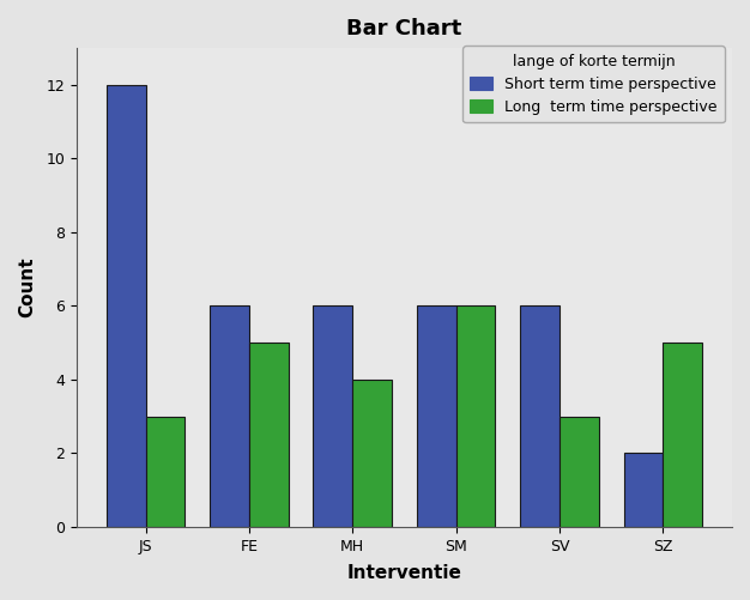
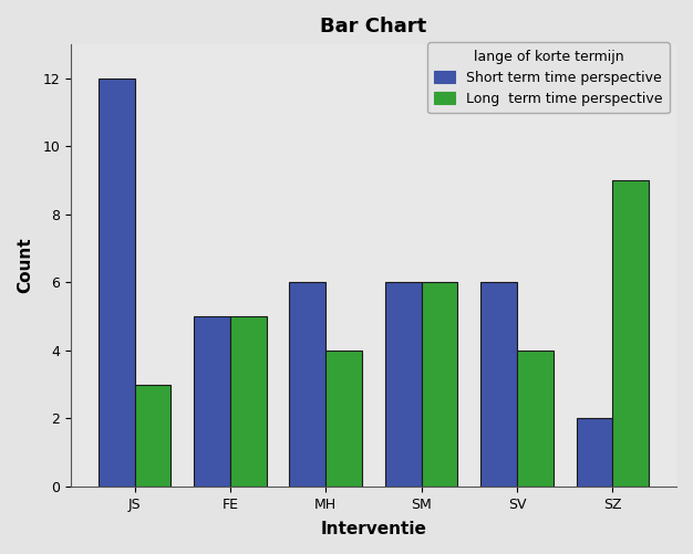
Short term time perspective/FE: 6 -> 5
Long term time perspective/SV: 3 -> 4
Long term time perspective/SZ: 5 -> 9
